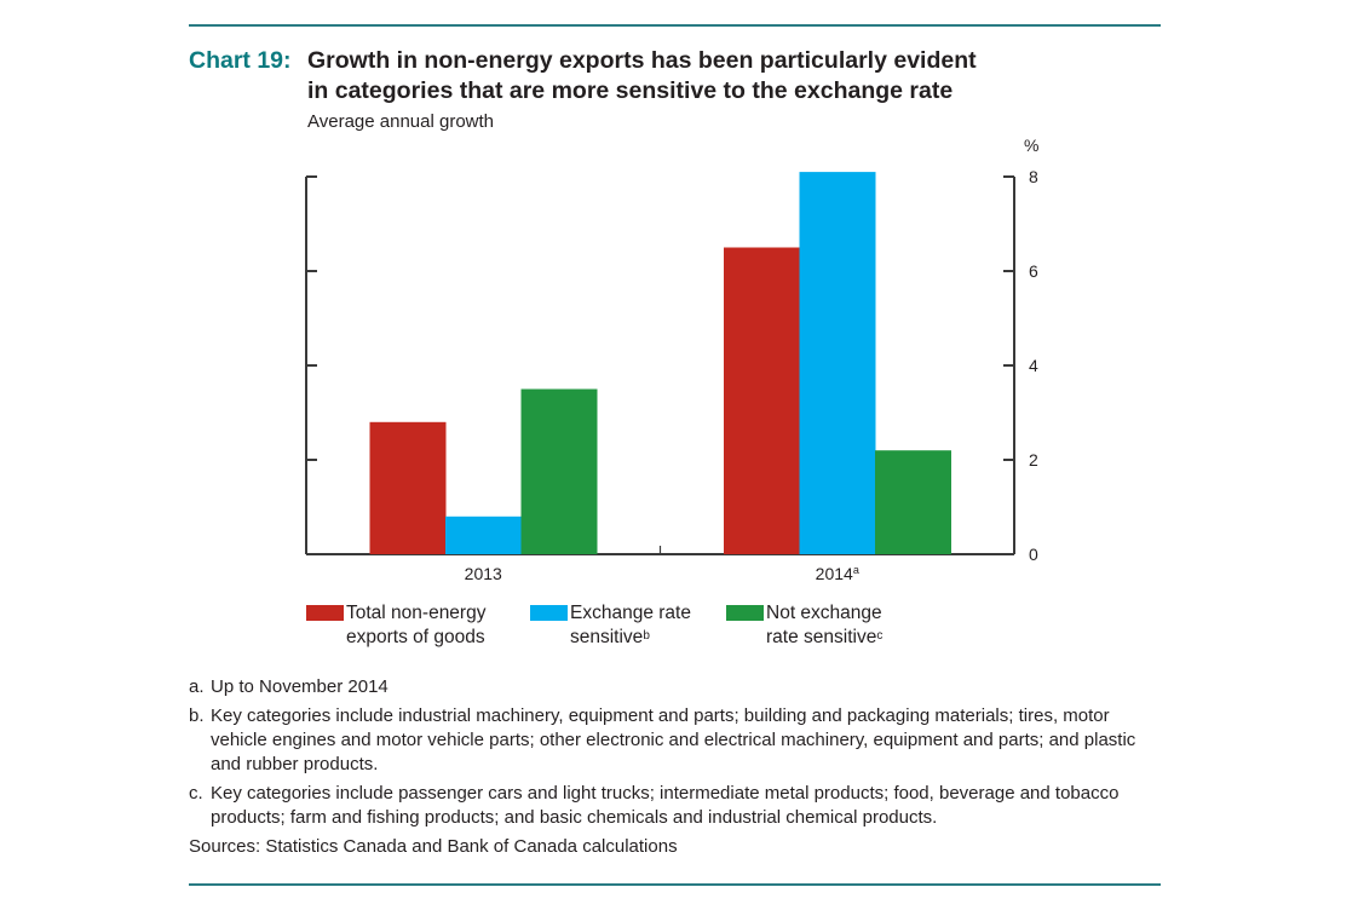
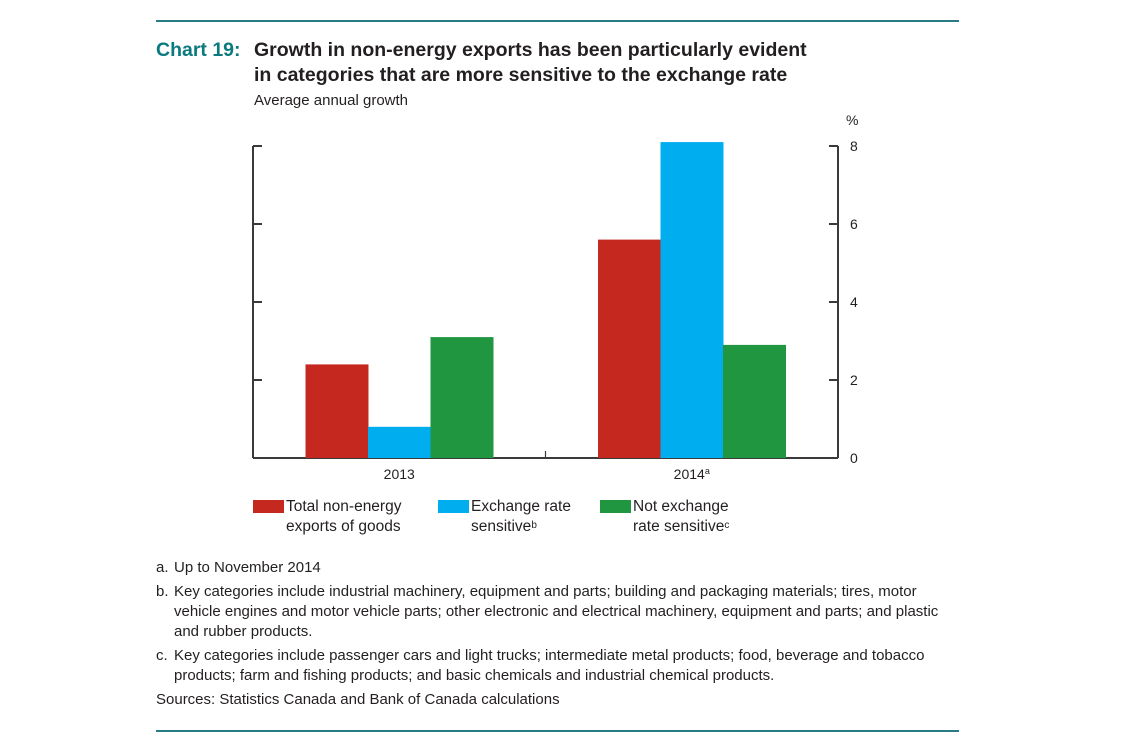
Total non-energy exports of goods/2013: 2.8 -> 2.4
Not exchange rate sensitive/2013: 3.5 -> 3.1
Total non-energy exports of goods/2014: 6.5 -> 5.6
Not exchange rate sensitive/2014: 2.2 -> 2.9
